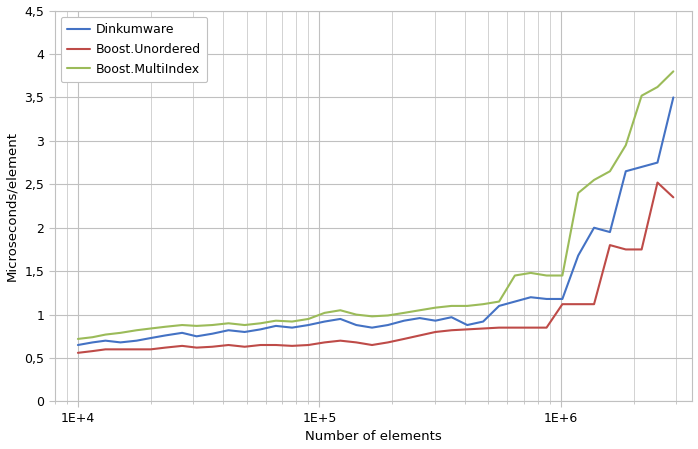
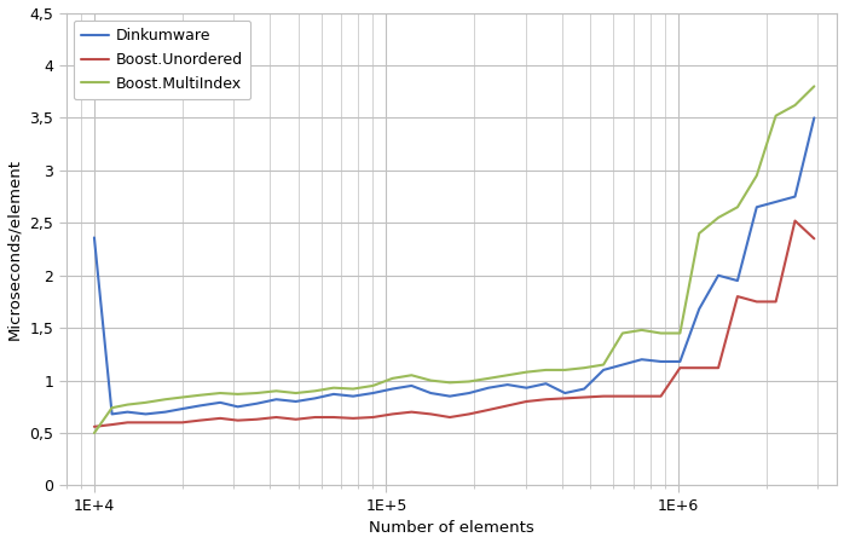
Dinkumware/1E+4: 0,65 -> 2,36
Boost.MultiIndex/1E+4: 0,72 -> 0,50
